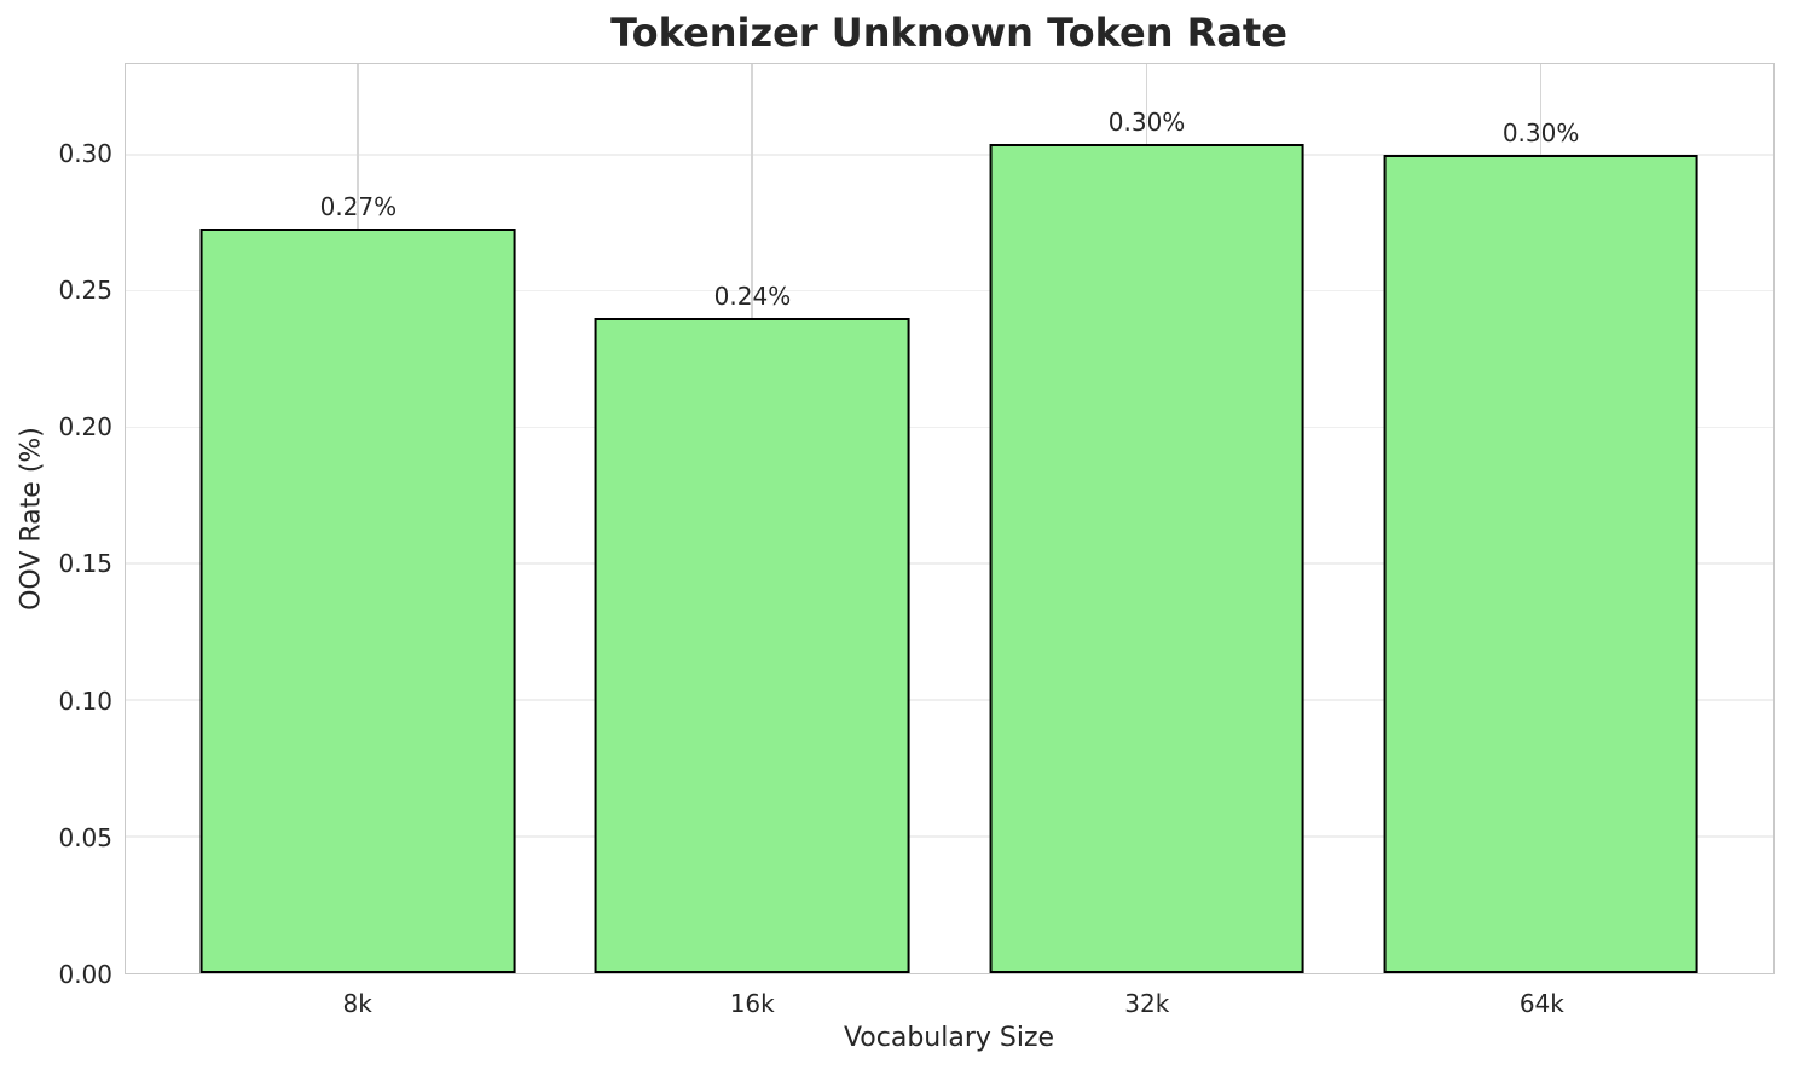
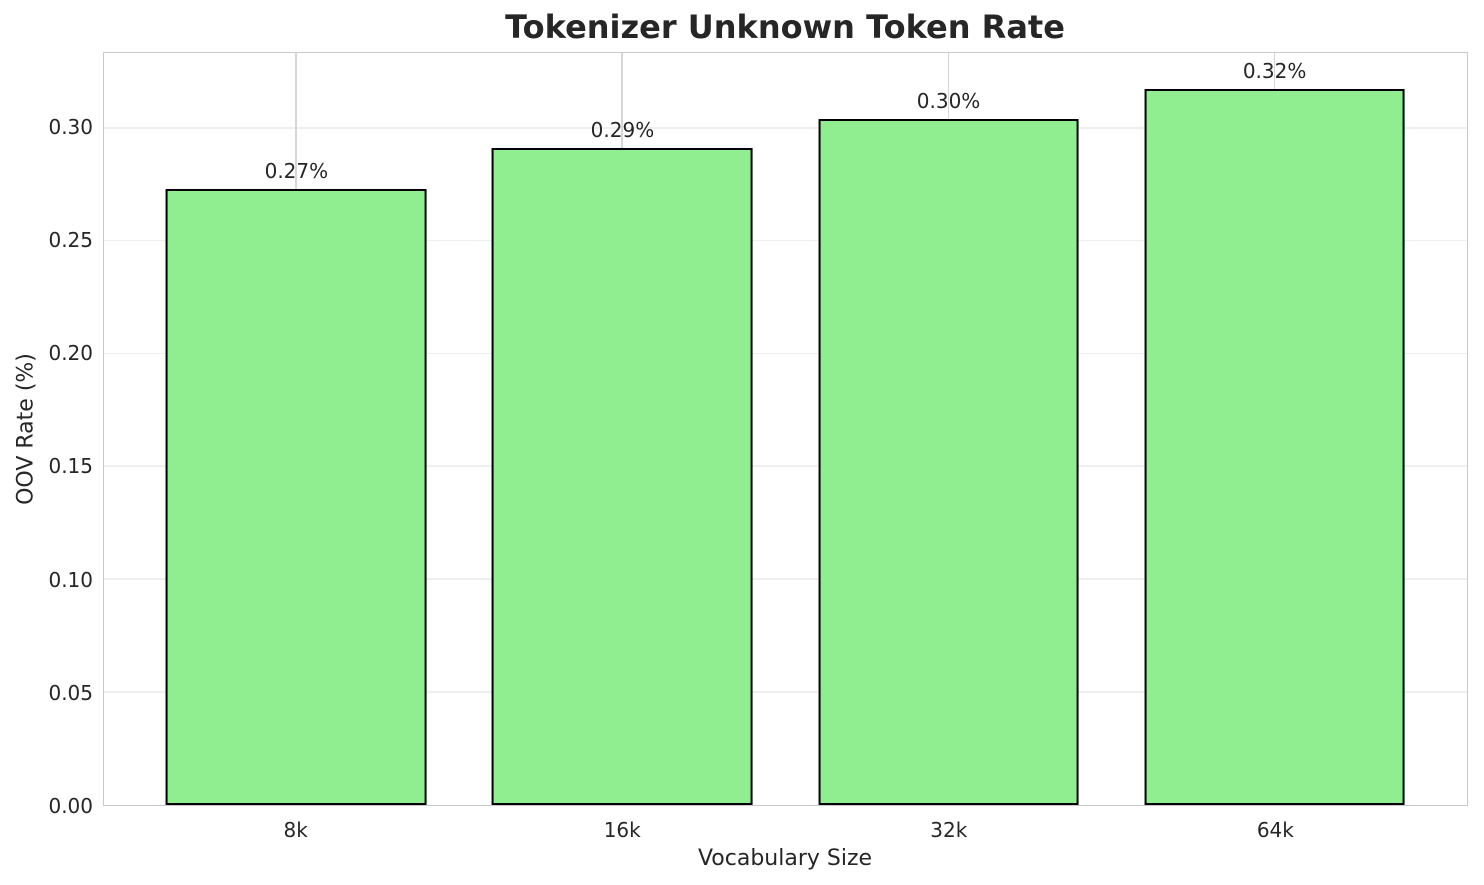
16k: 0.24% -> 0.29%
64k: 0.30% -> 0.32%
